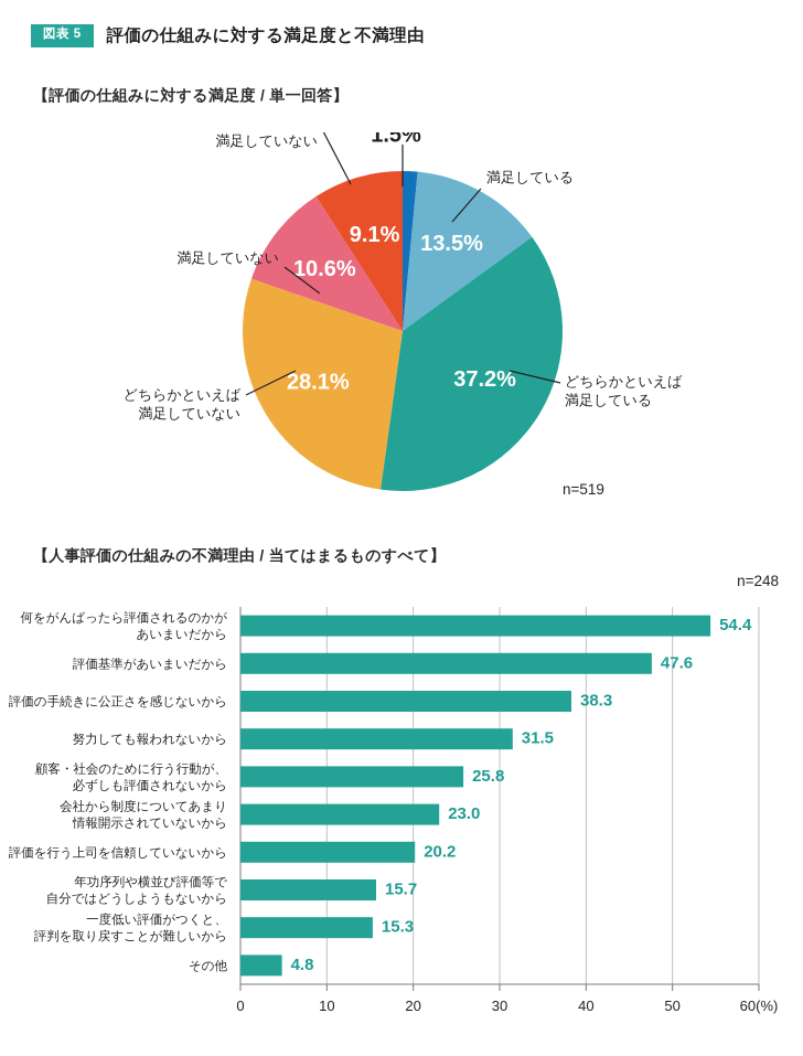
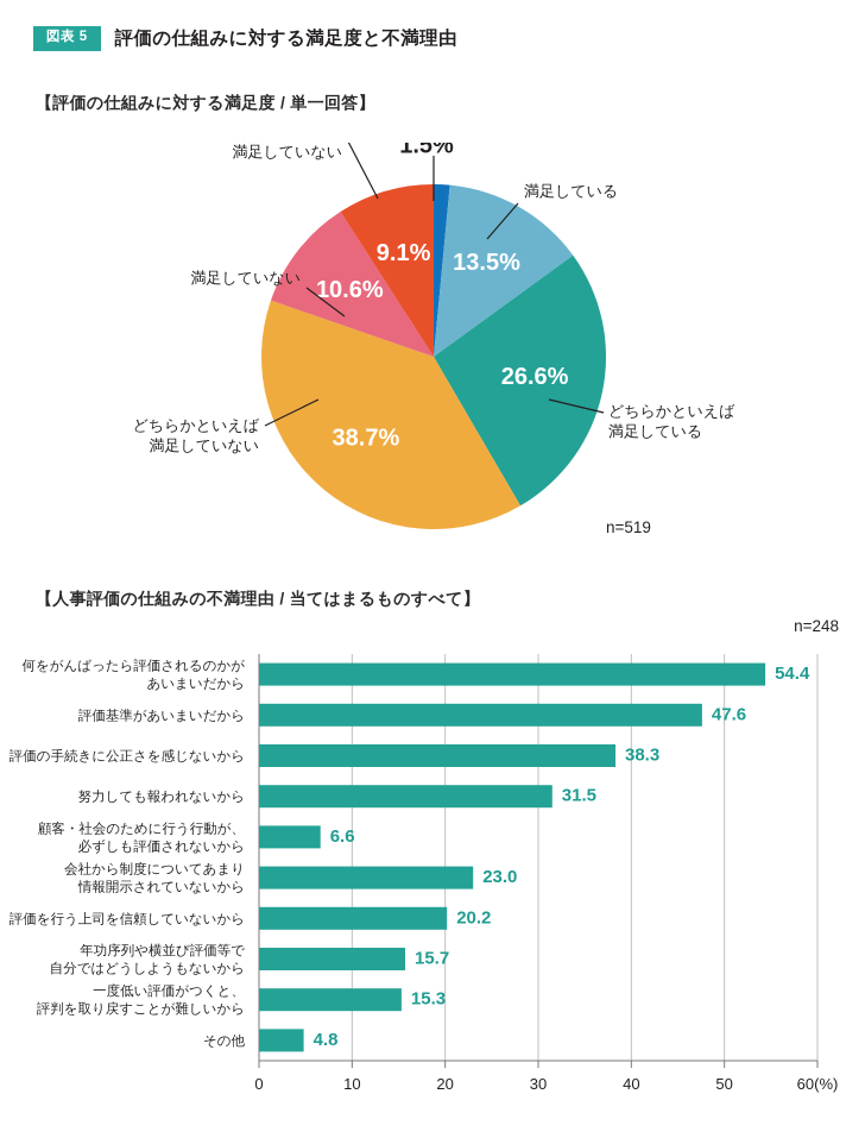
【評価の仕組みに対する満足度 / 単一回答】/どちらかといえば満足している: 37.2% -> 26.6%
【評価の仕組みに対する満足度 / 単一回答】/どちらかといえば満足していない: 28.1% -> 38.7%
【人事評価の仕組みの不満理由 / 当てはまるものすべて】/顧客・社会のために行う行動が、 必ずしも評価されないから: 25.8 -> 6.6
